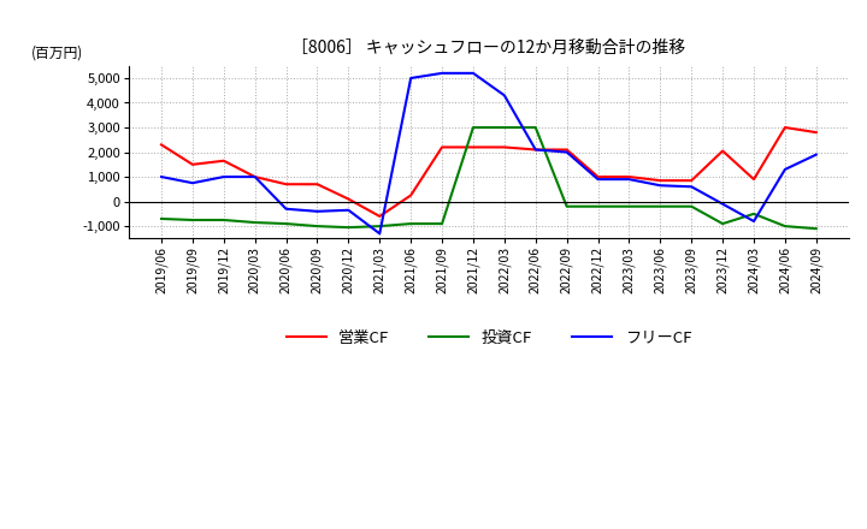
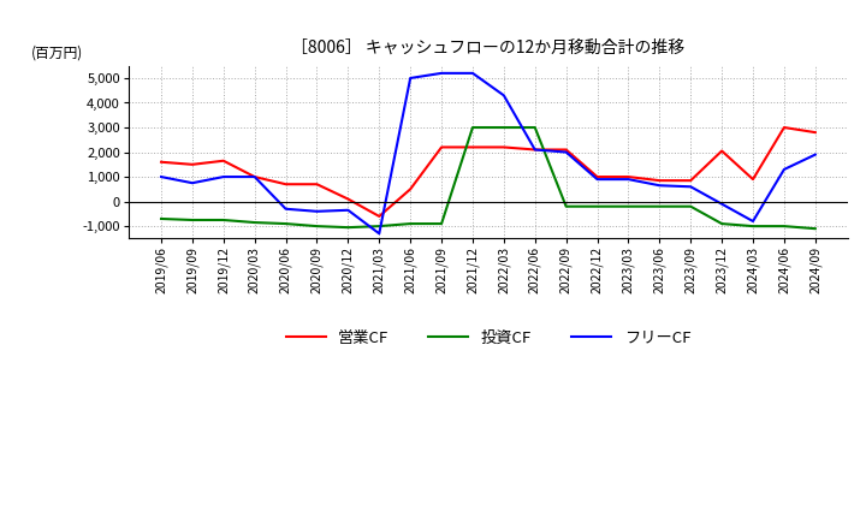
営業CF/2019/06: 2,300 -> 1,600
営業CF/2021/06: 250 -> 500
投資CF/2024/03: -500 -> -1,000
